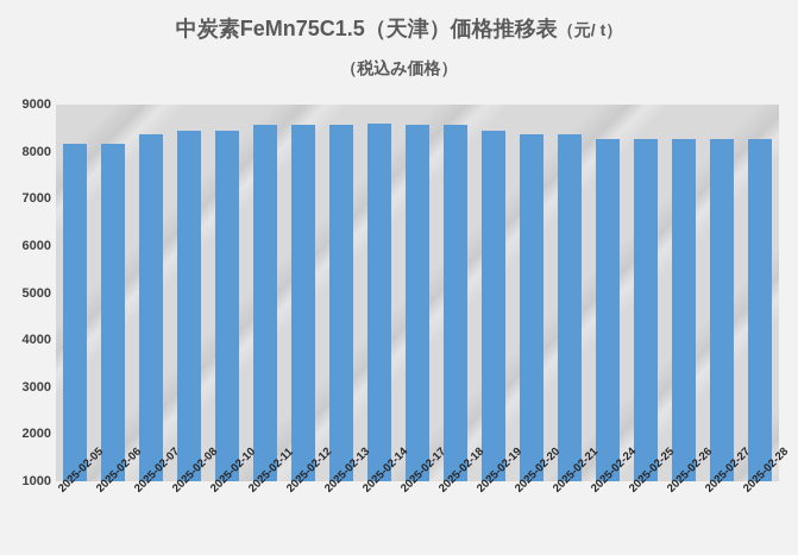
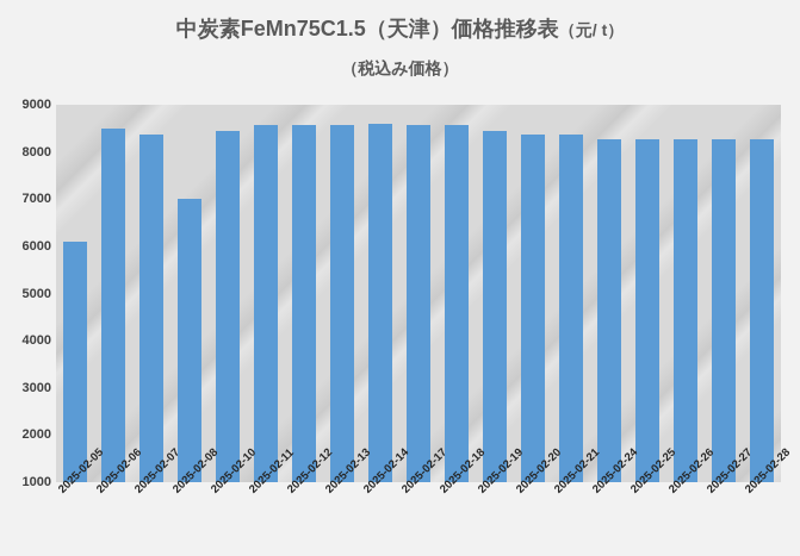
2025-02-05: 8200 -> 6100
2025-02-06: 8200 -> 8500
2025-02-08: 8400 -> 7000
